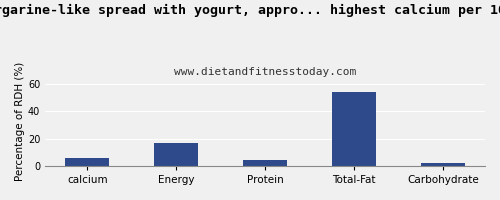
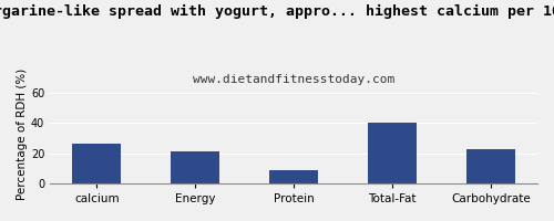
calcium: 6 -> 26
Energy: 17 -> 21
Protein: 4 -> 9
Total-Fat: 54 -> 40
Carbohydrate: 2 -> 23
